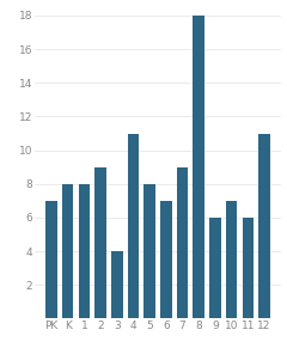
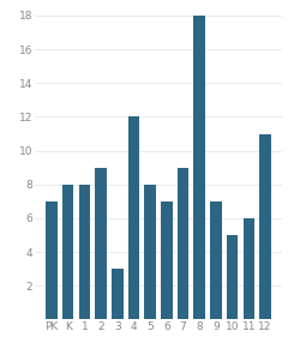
3: 4 -> 3
4: 11 -> 12
9: 6 -> 7
10: 7 -> 5
